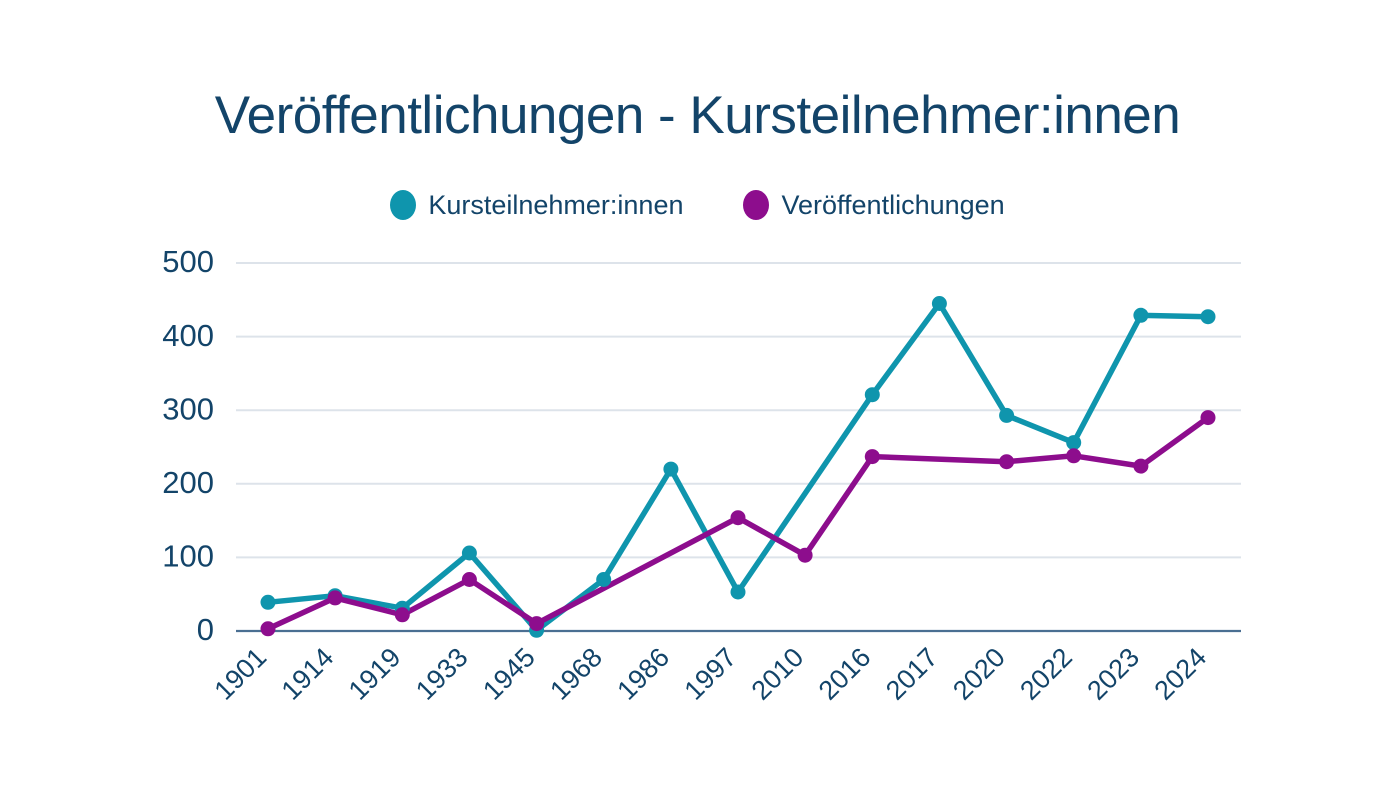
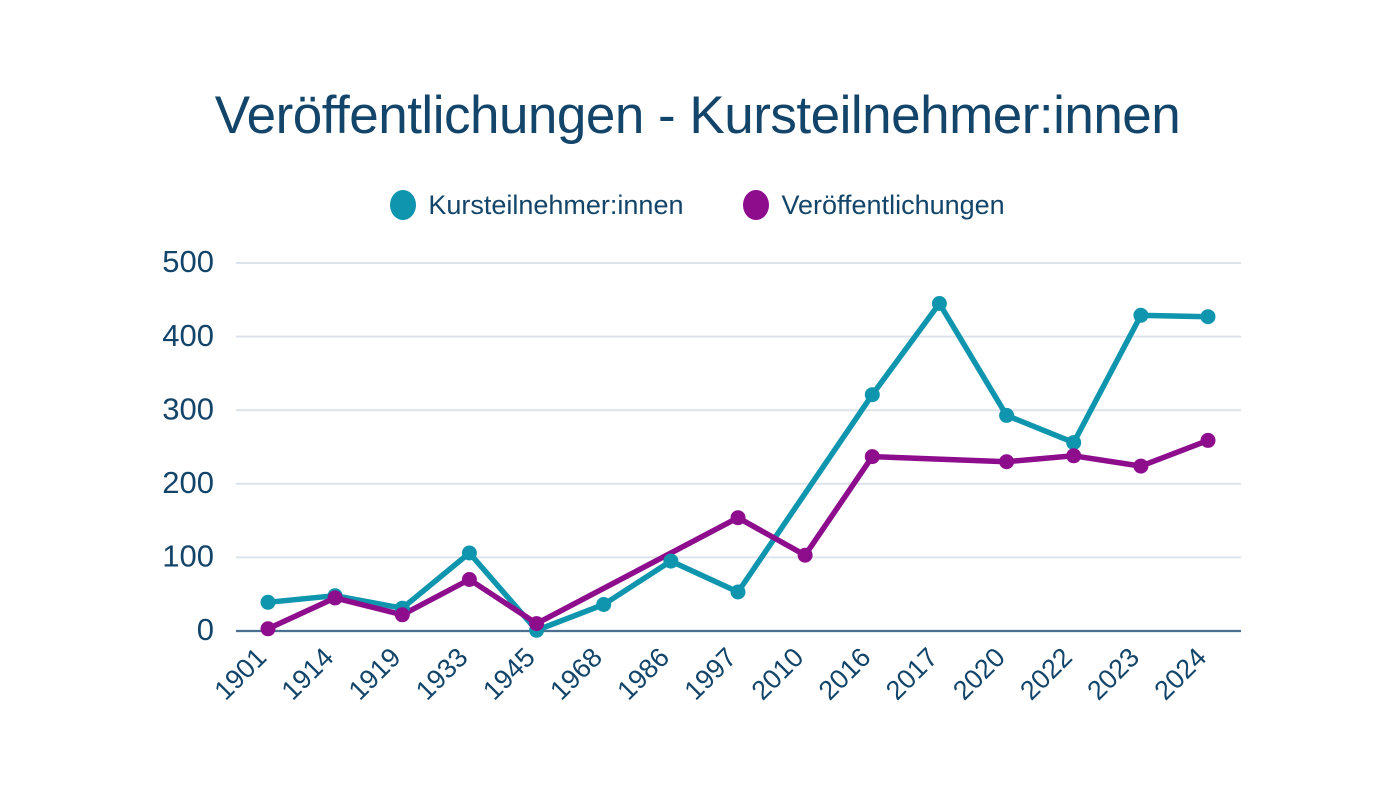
Kursteilnehmer:innen/1968: 70 -> 40
Kursteilnehmer:innen/1986: 220 -> 100
Veröffentlichungen/2024: 290 -> 260
